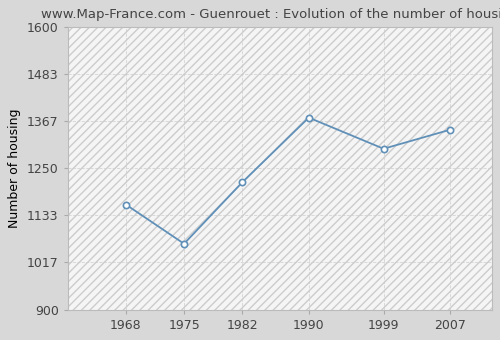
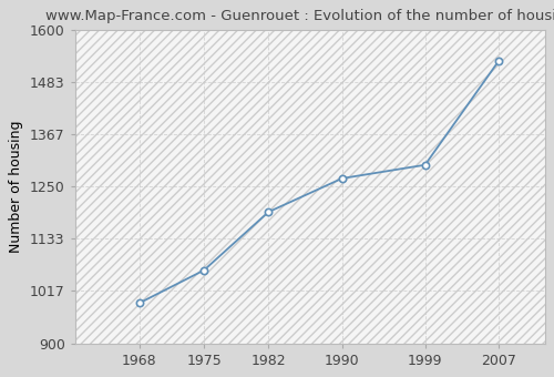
1968: 1160 -> 990
1982: 1215 -> 1193
1990: 1375 -> 1268
2007: 1345 -> 1530
